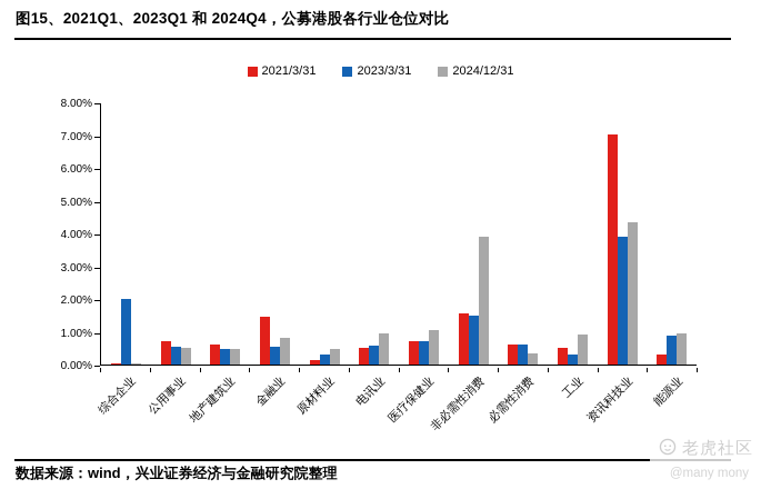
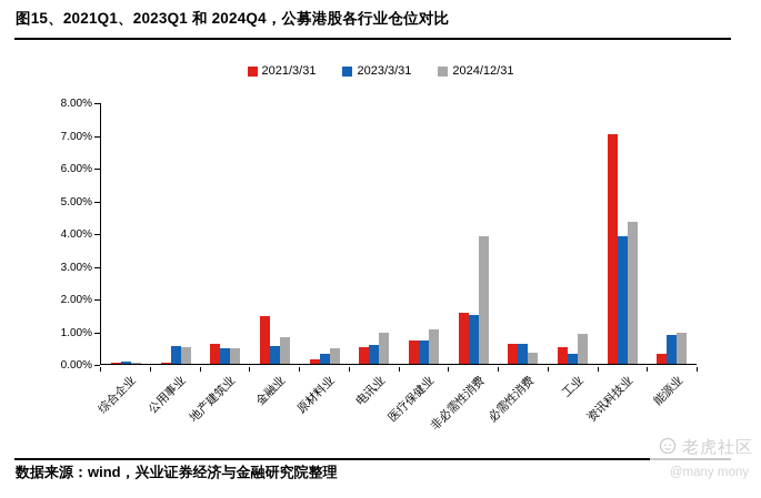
2023/3/31/综合企业: 2.0% -> 0.1%
2021/3/31/公用事业: 0.7% -> 0.1%
